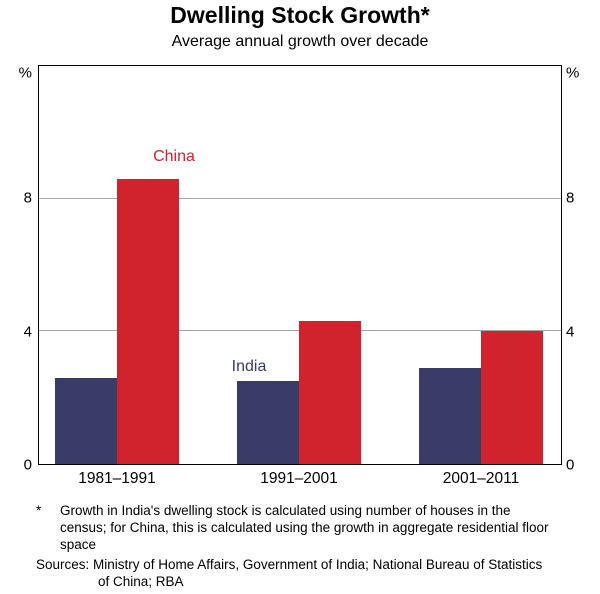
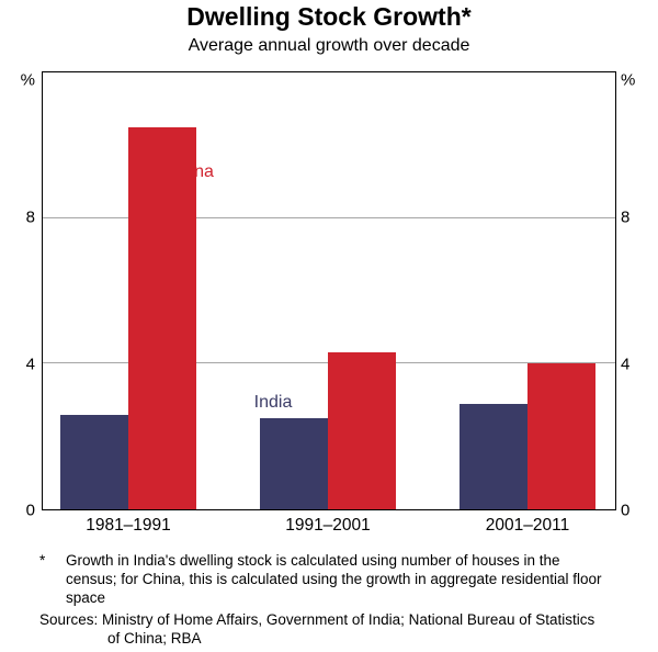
China/1981–1991: 8.6 -> 10.5
